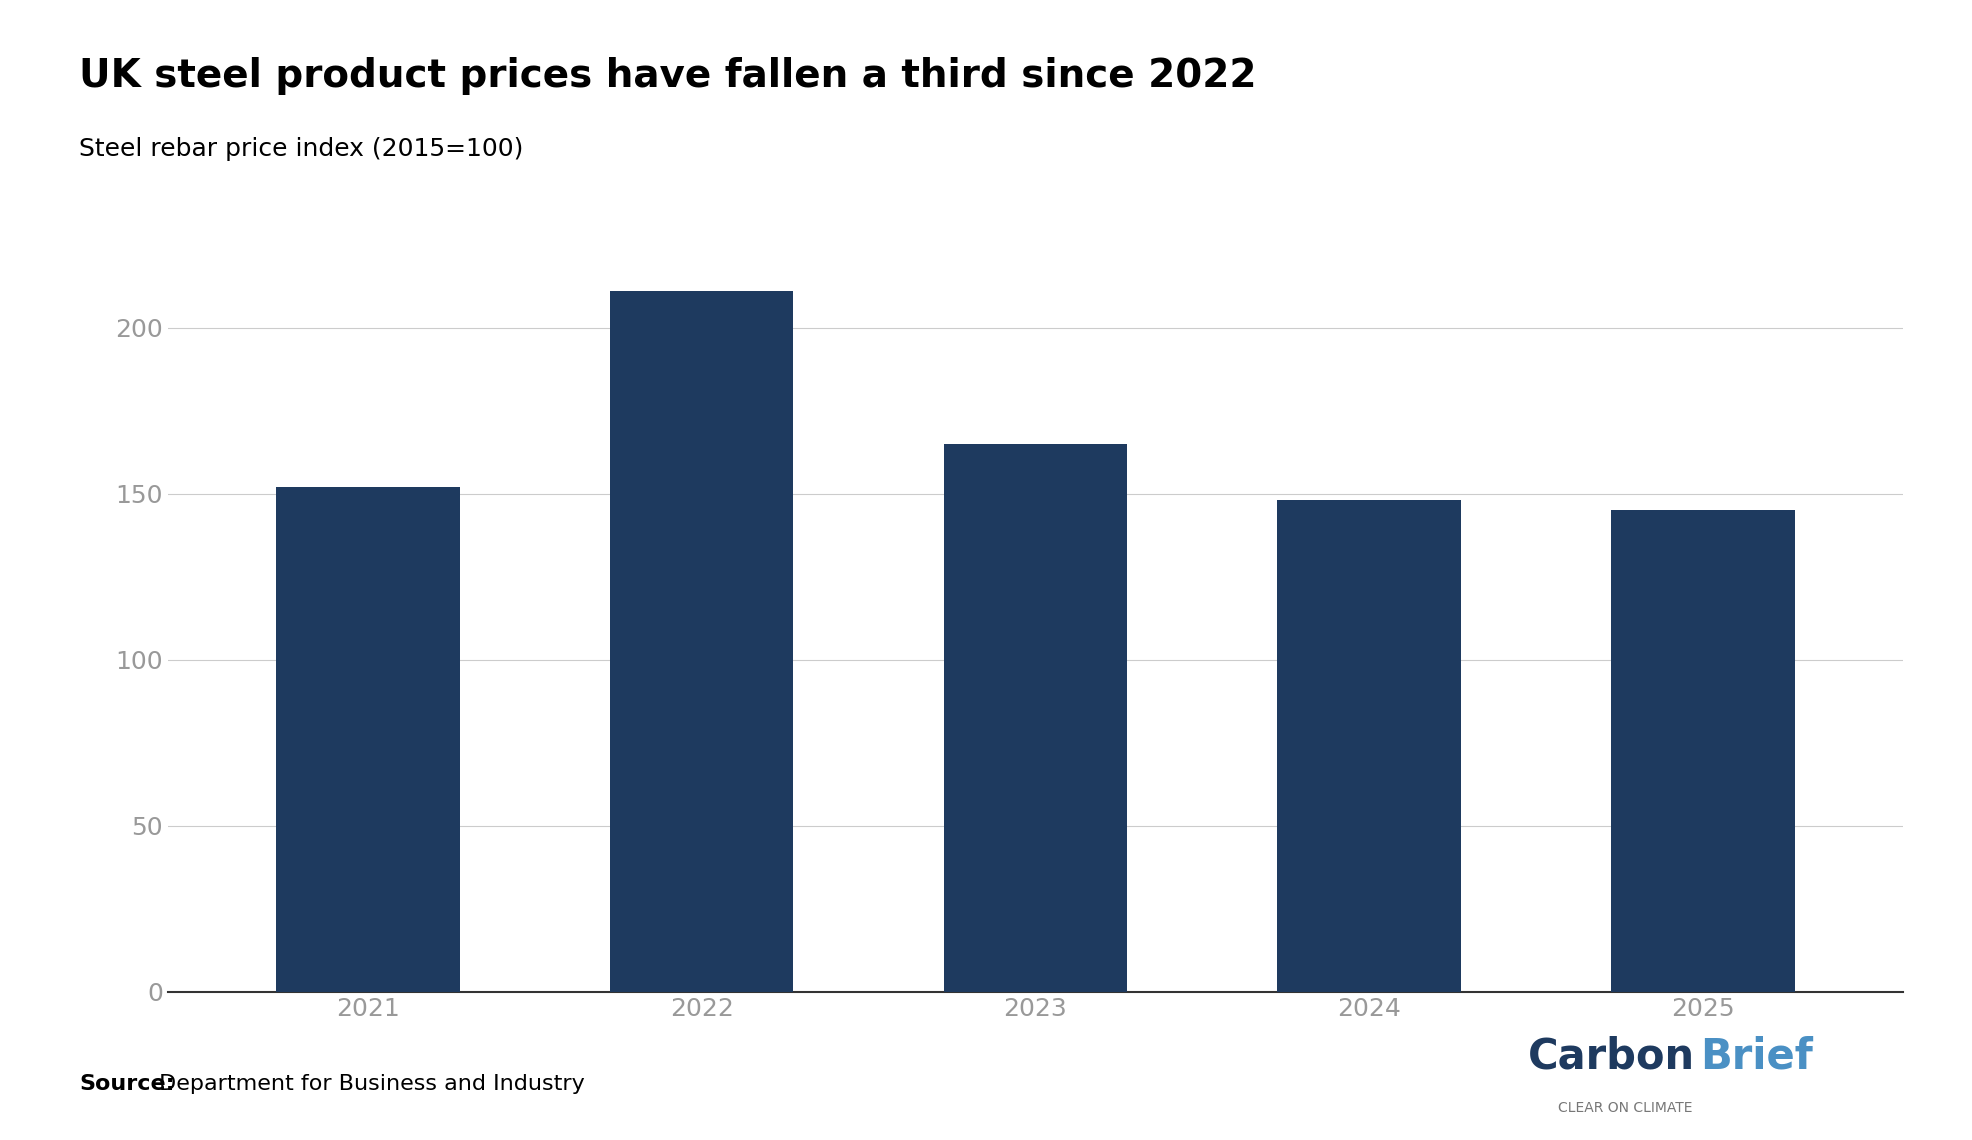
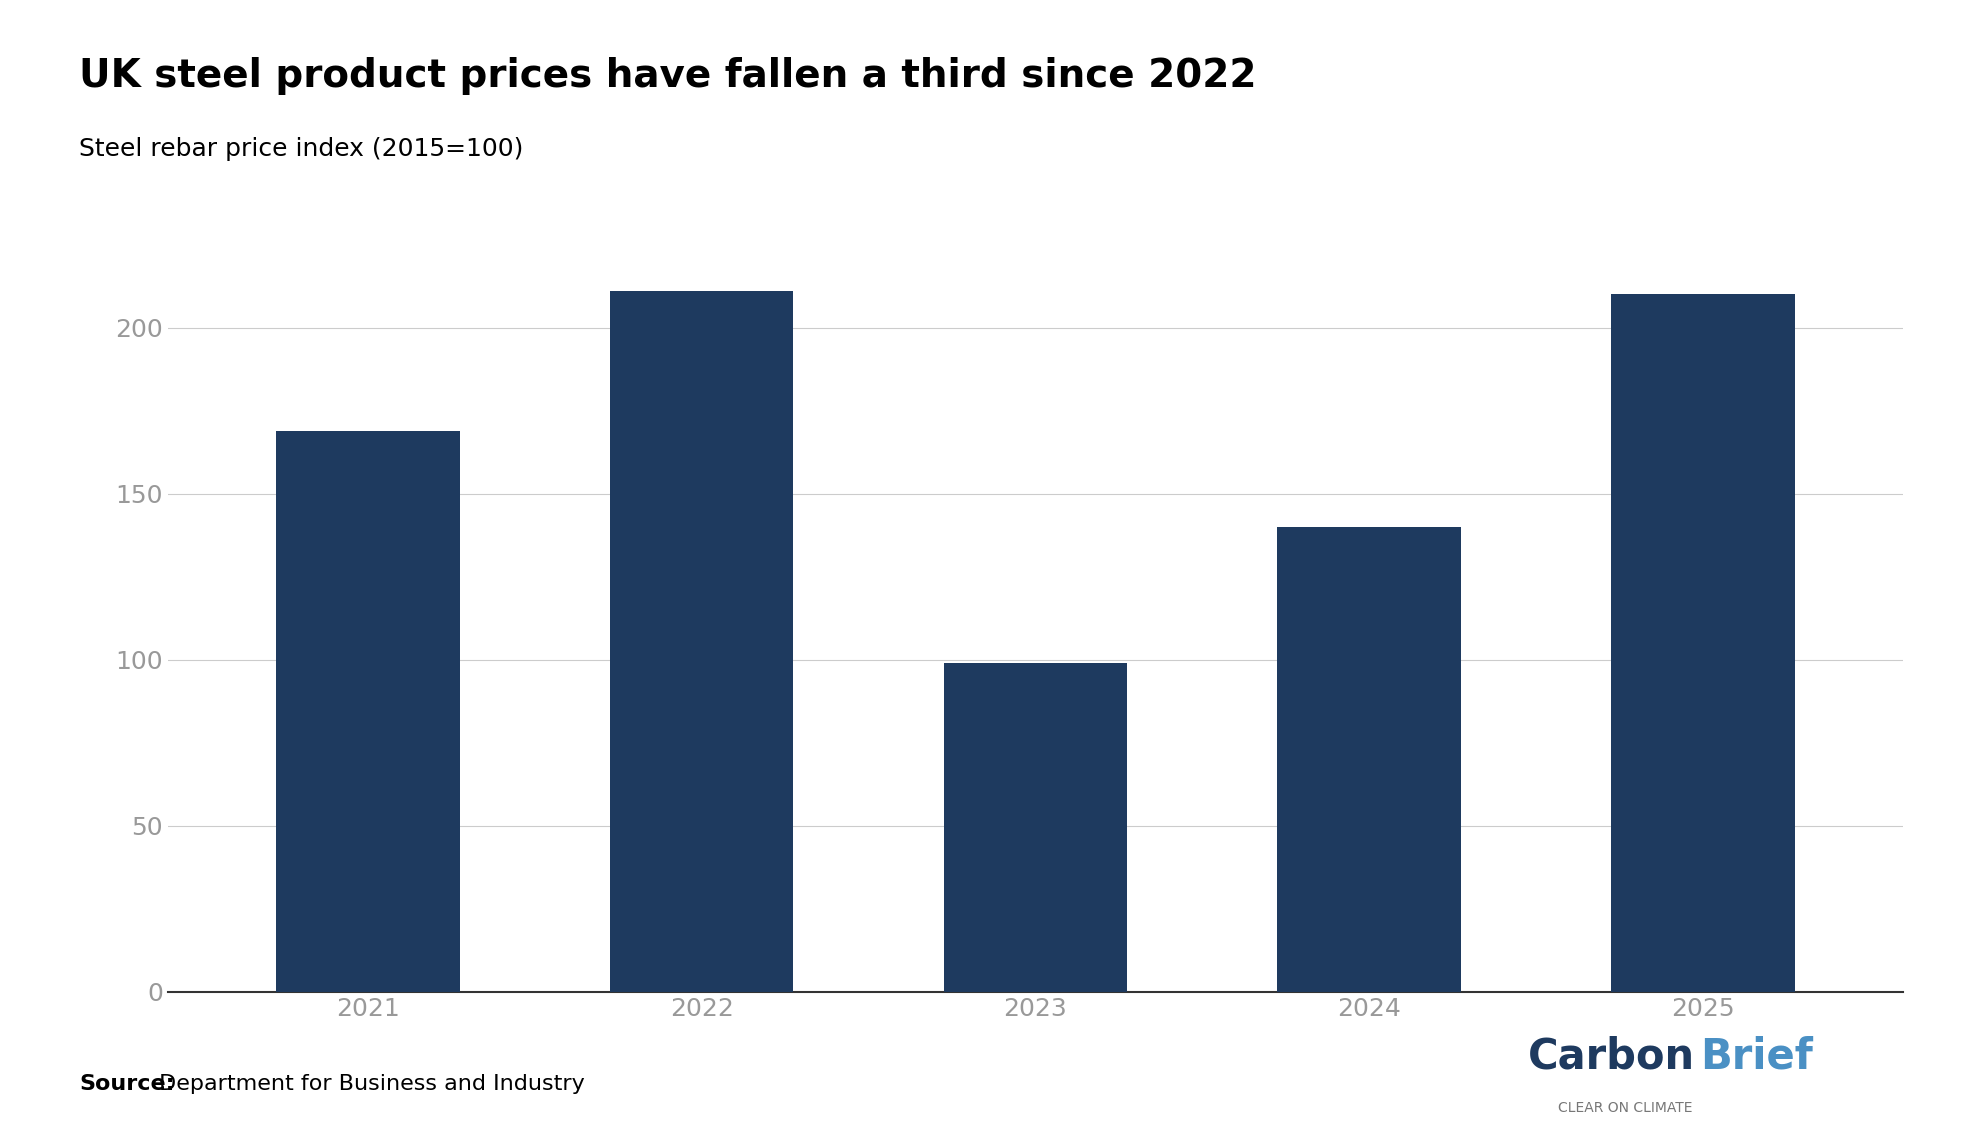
2021: 152 -> 169
2023: 165 -> 99
2024: 148 -> 140
2025: 145 -> 210
